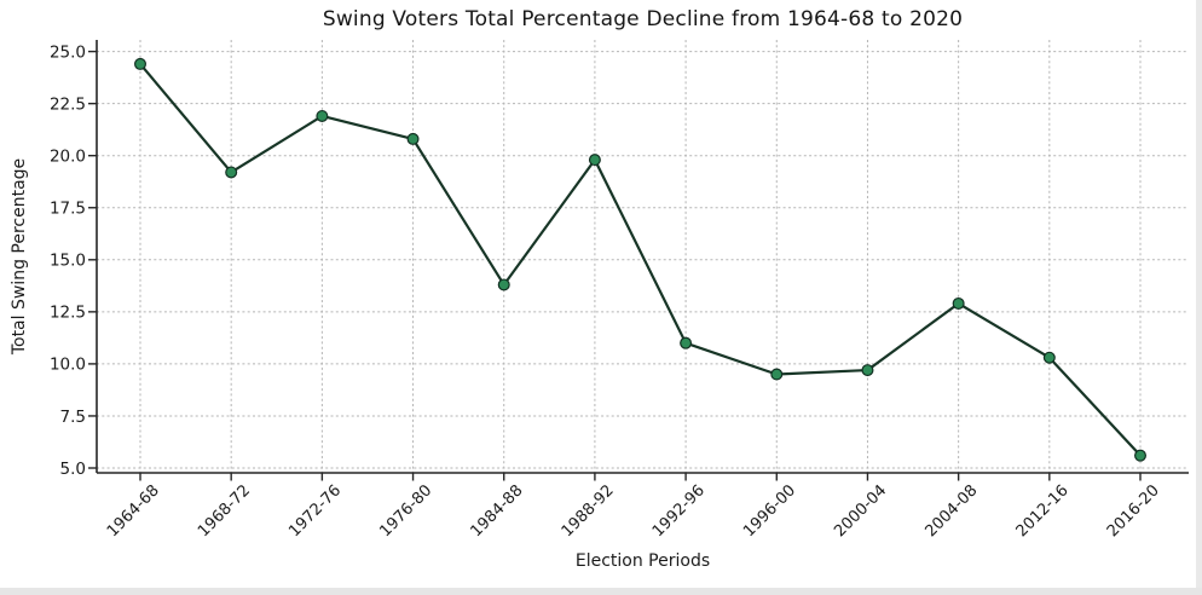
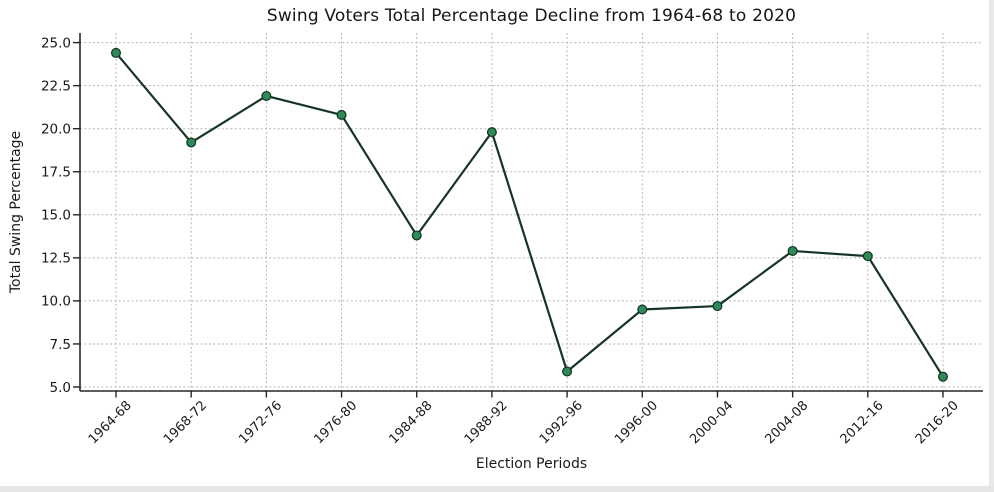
1992-96: 11.0 -> 5.9
2012-16: 10.3 -> 12.6
